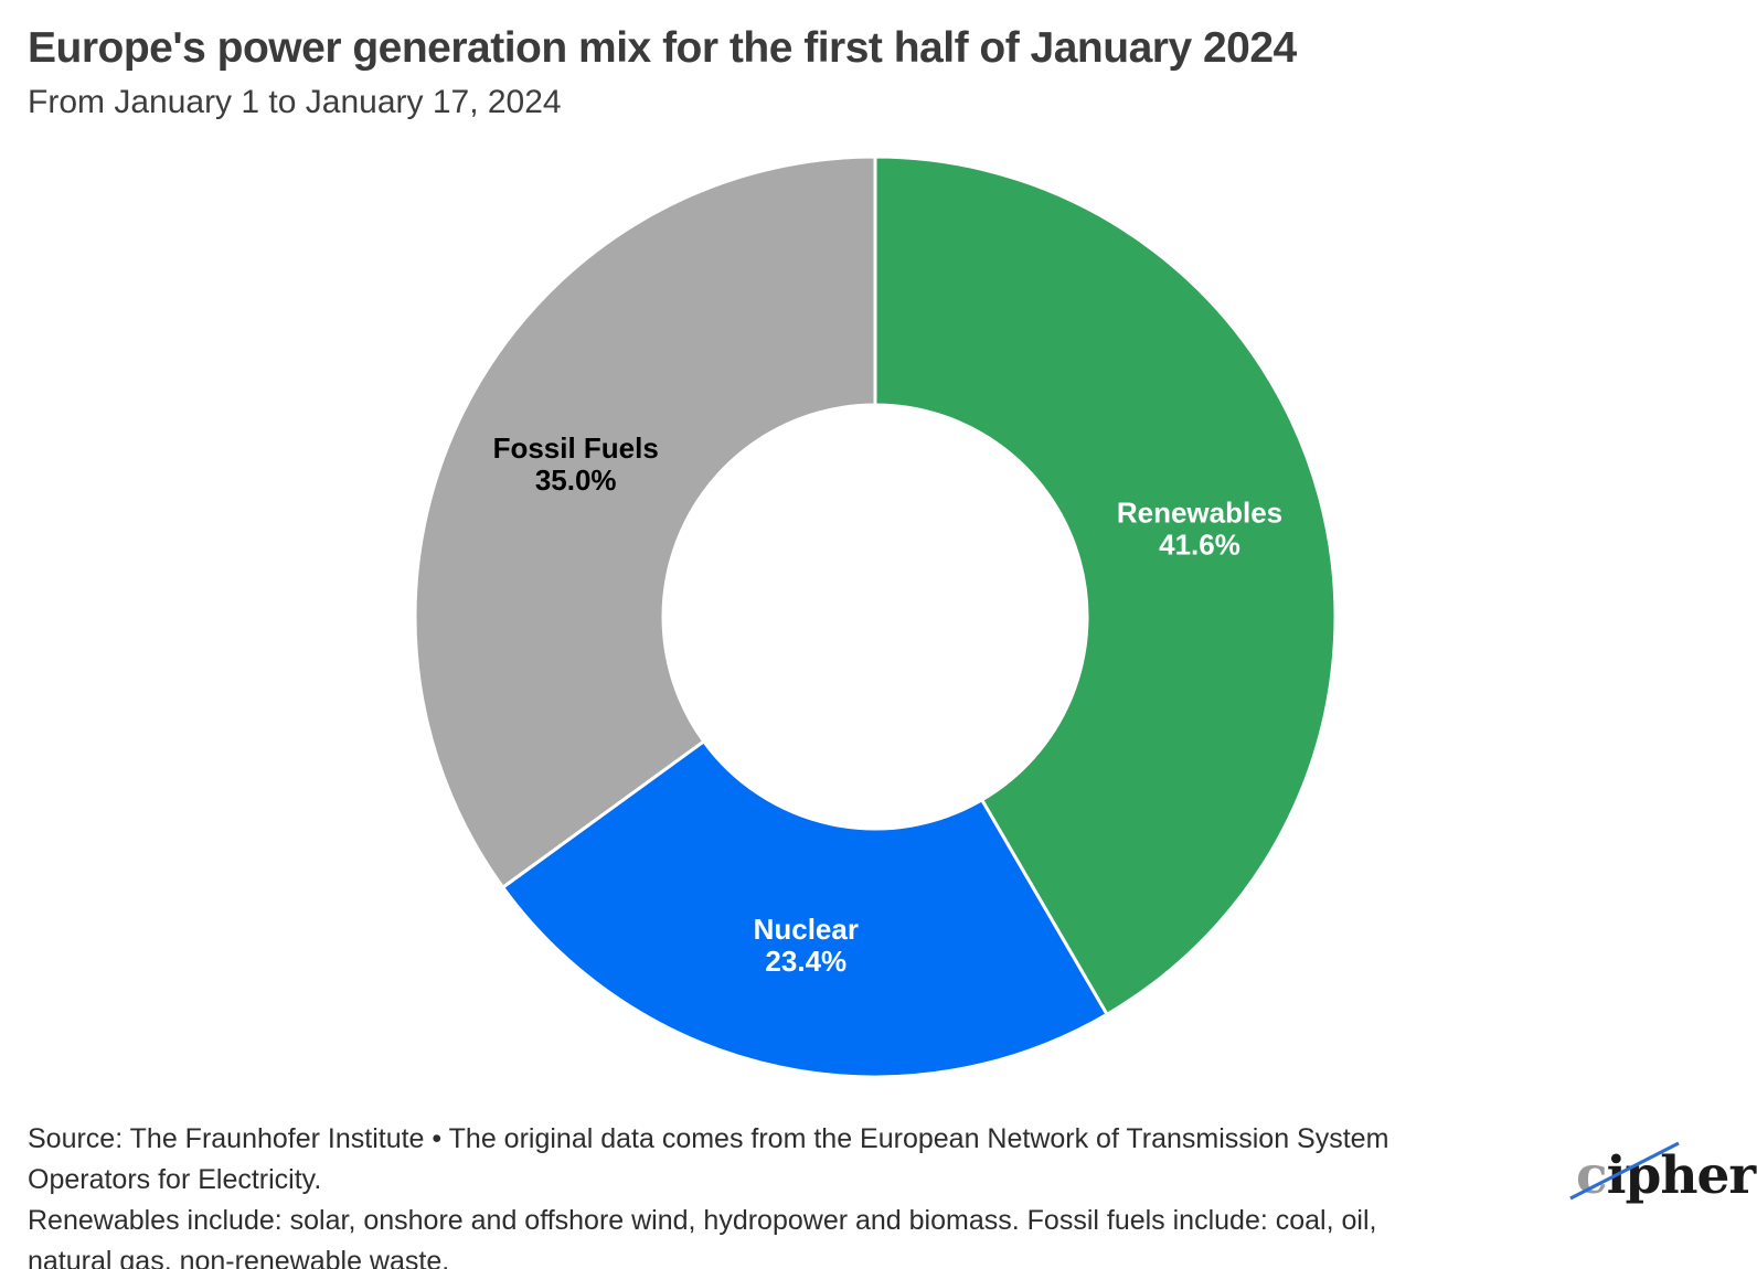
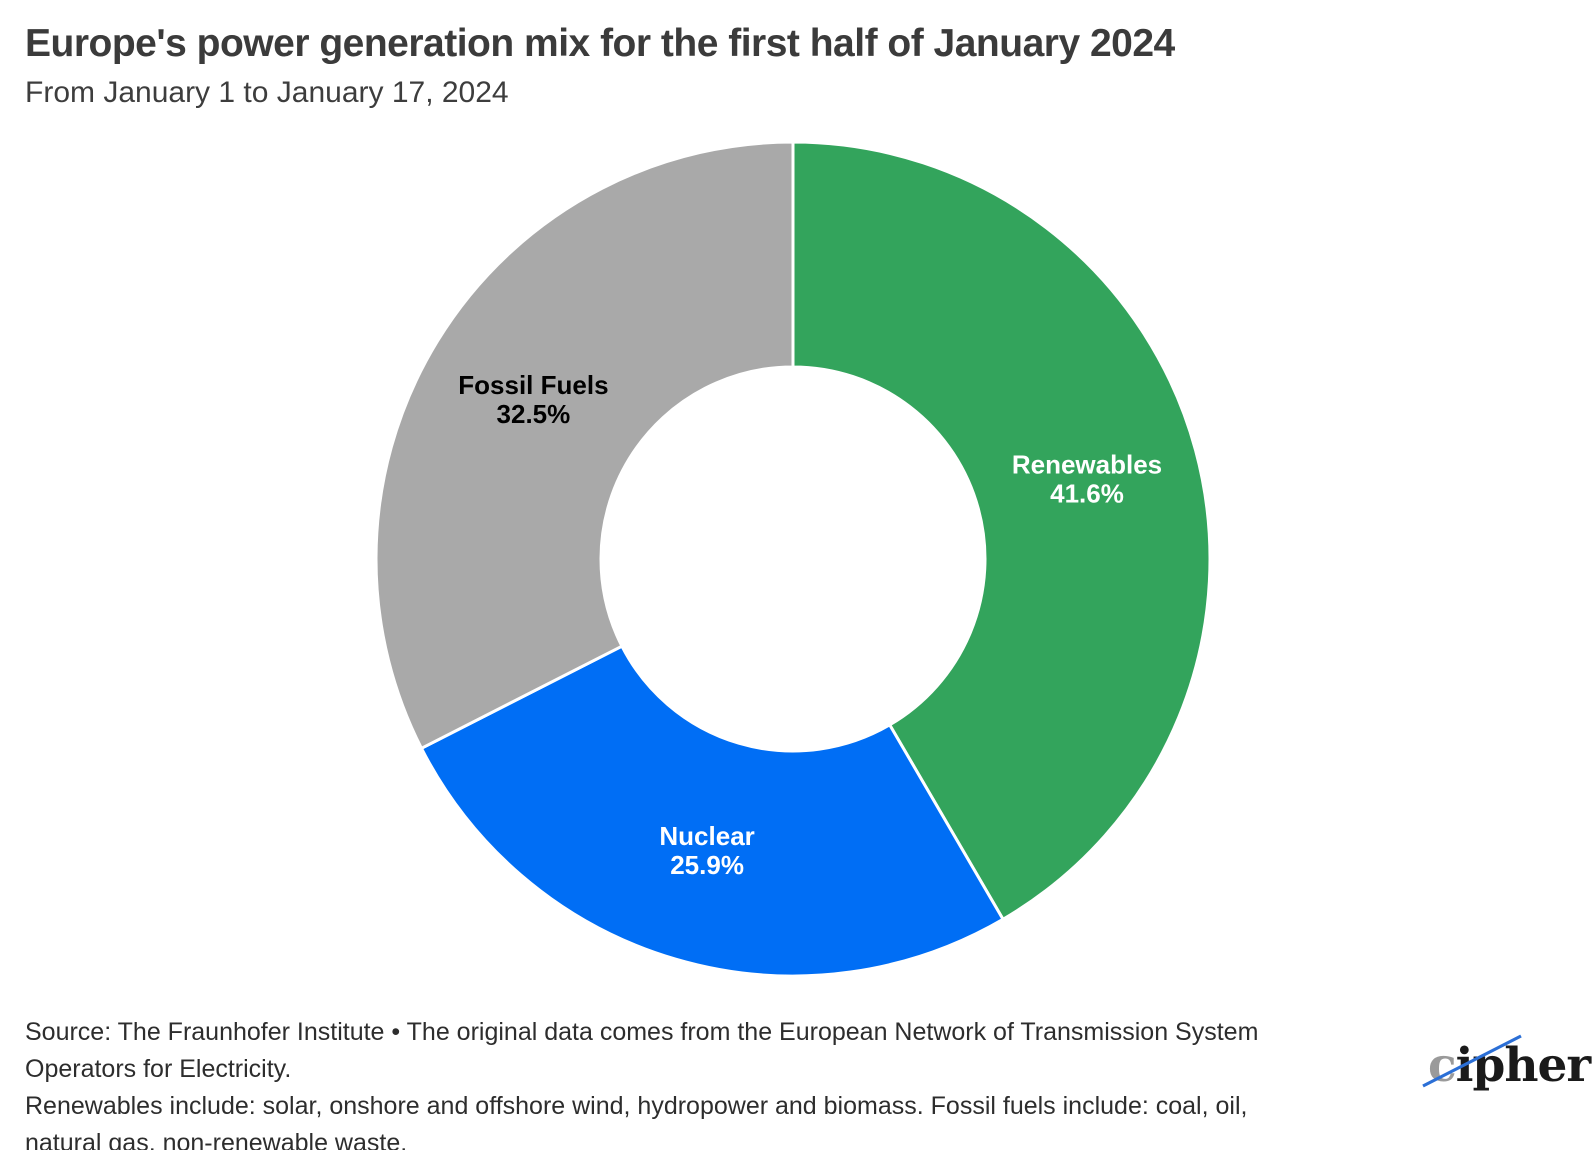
Nuclear: 23.4% -> 25.9%
Fossil Fuels: 35.0% -> 32.5%
